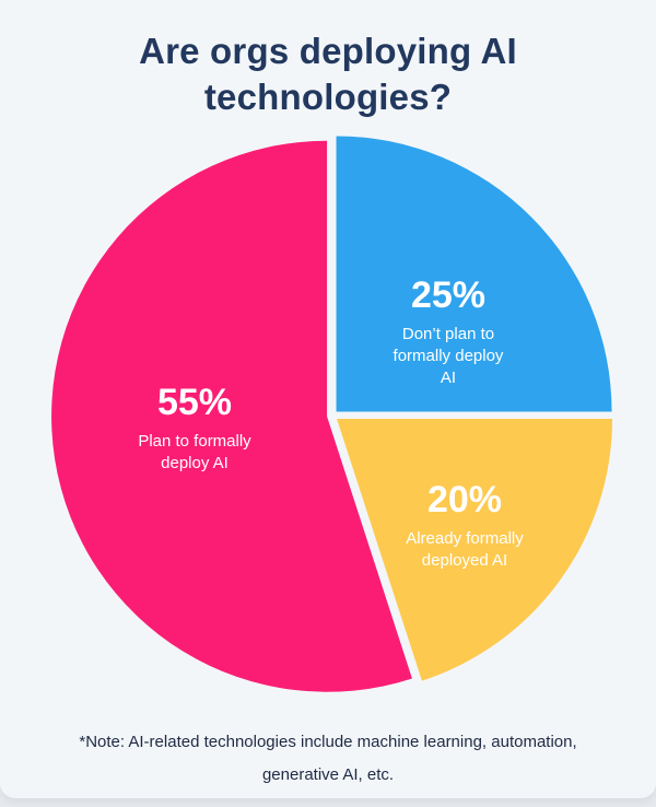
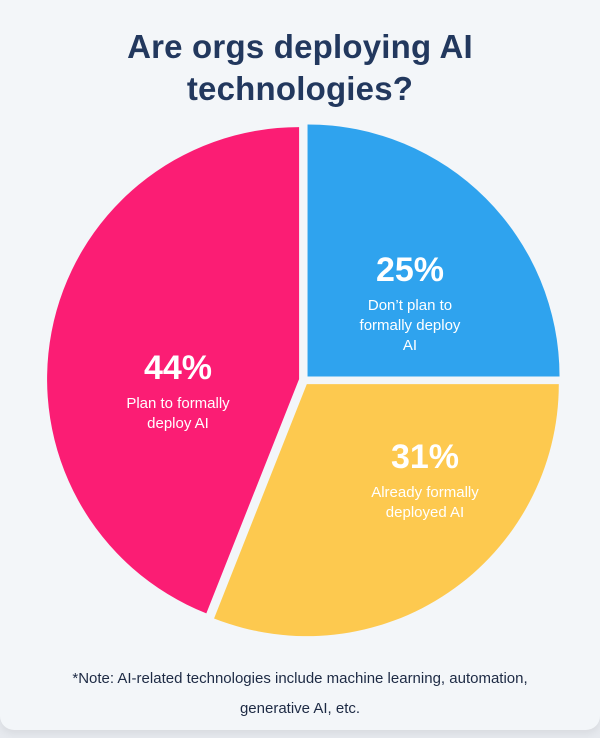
Already formally deployed AI: 20% -> 31%
Plan to formally deploy AI: 55% -> 44%
